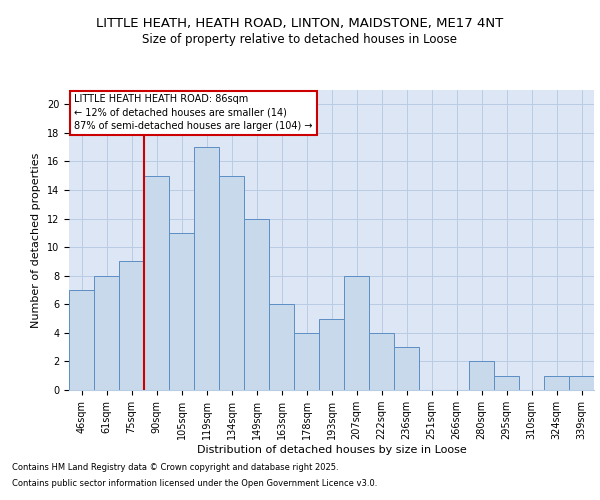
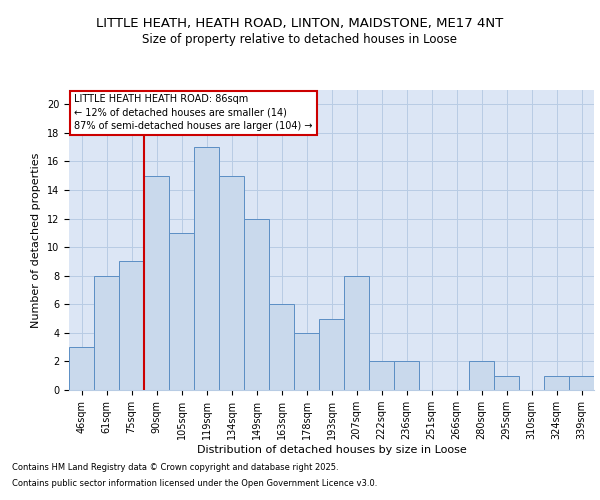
46sqm: 7 -> 3
222sqm: 4 -> 2
236sqm: 3 -> 2
